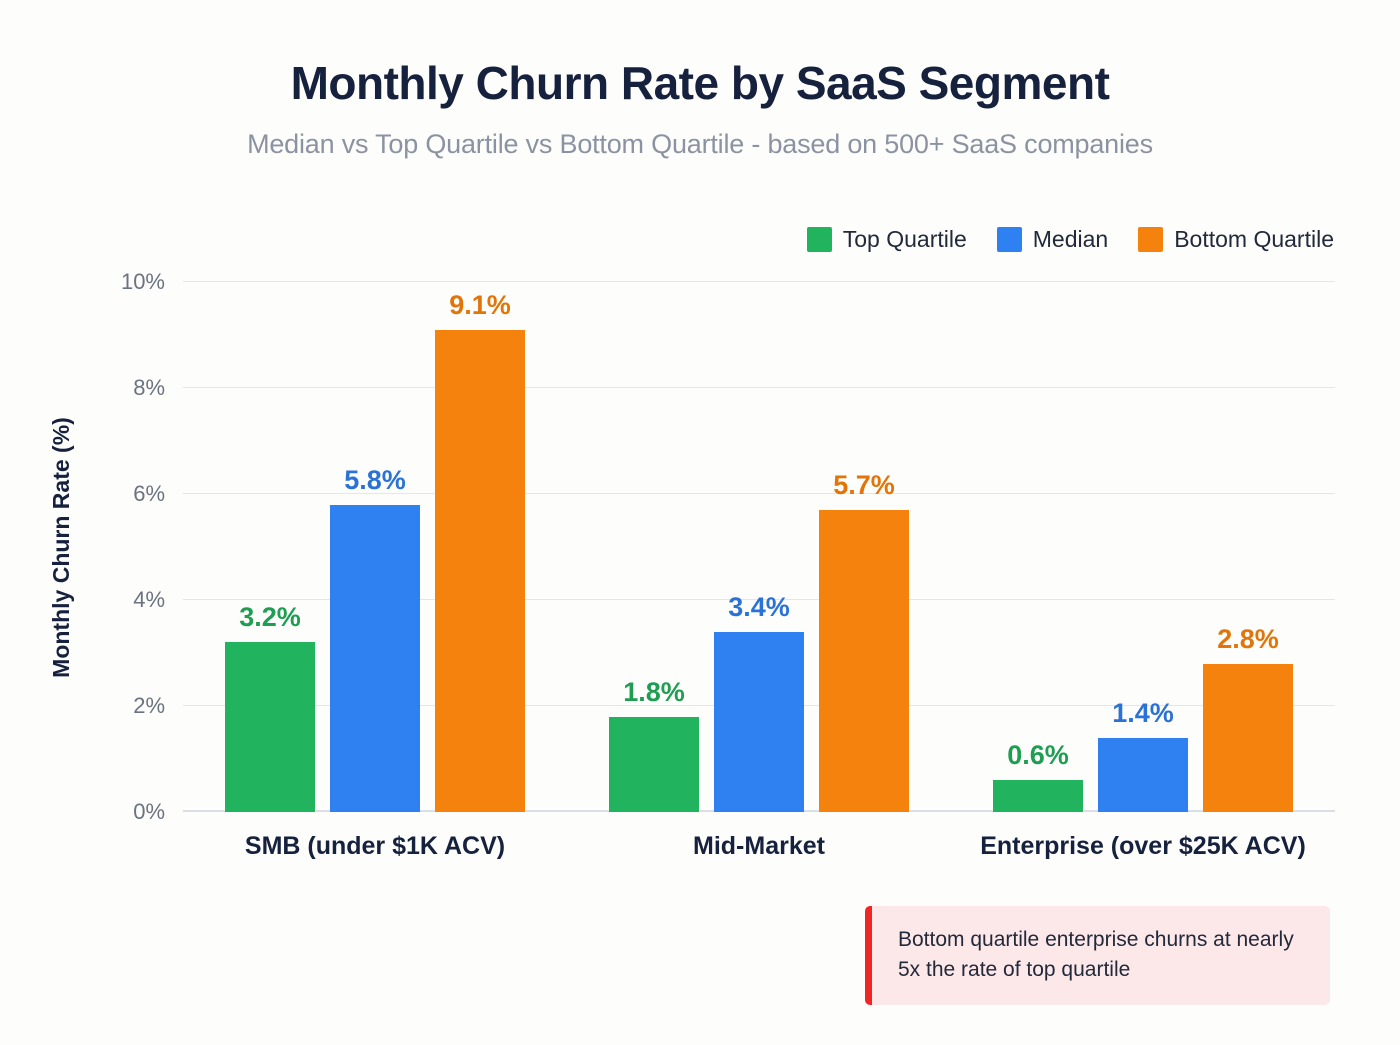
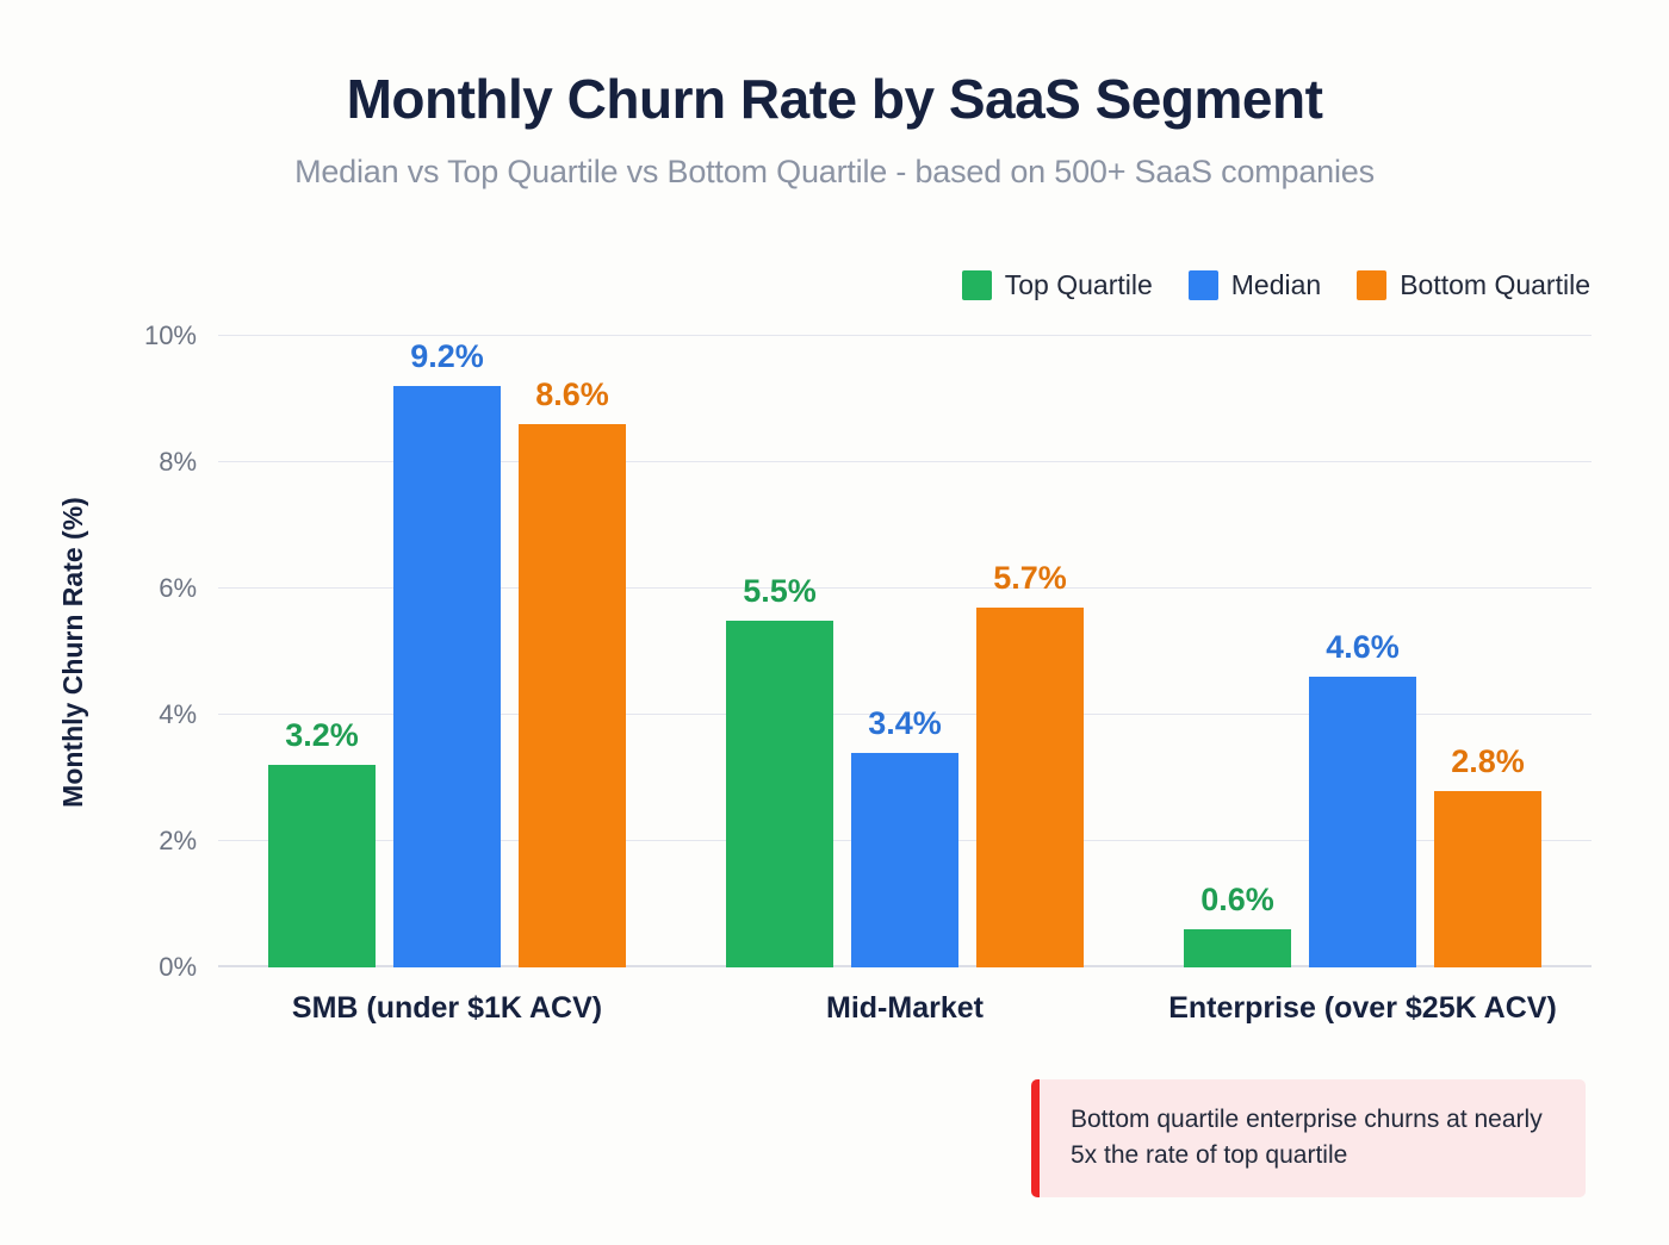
Median/SMB (under $1K ACV): 5.8% -> 9.2%
Bottom Quartile/SMB (under $1K ACV): 9.1% -> 8.6%
Top Quartile/Mid-Market: 1.8% -> 5.5%
Median/Enterprise (over $25K ACV): 1.4% -> 4.6%
